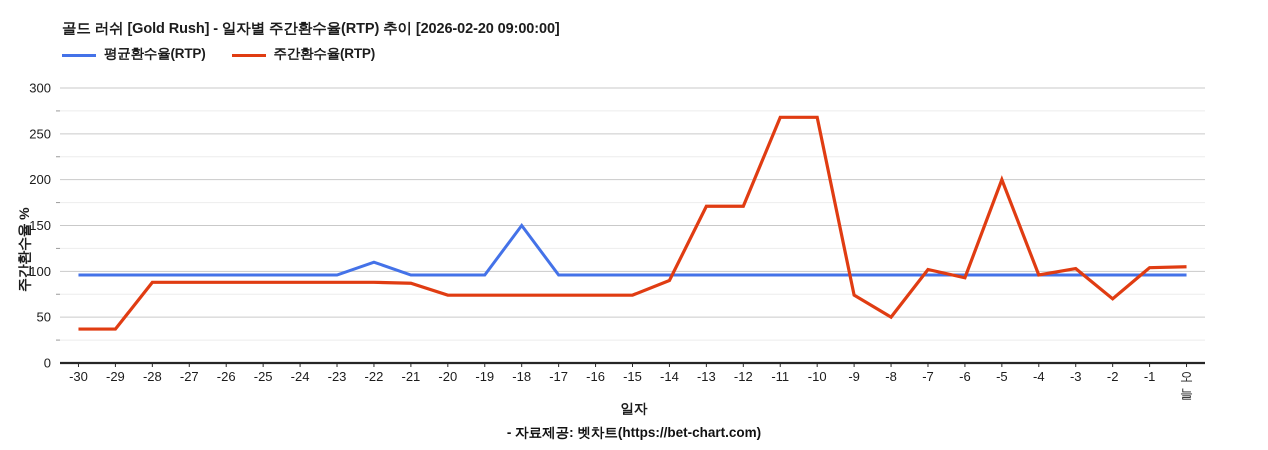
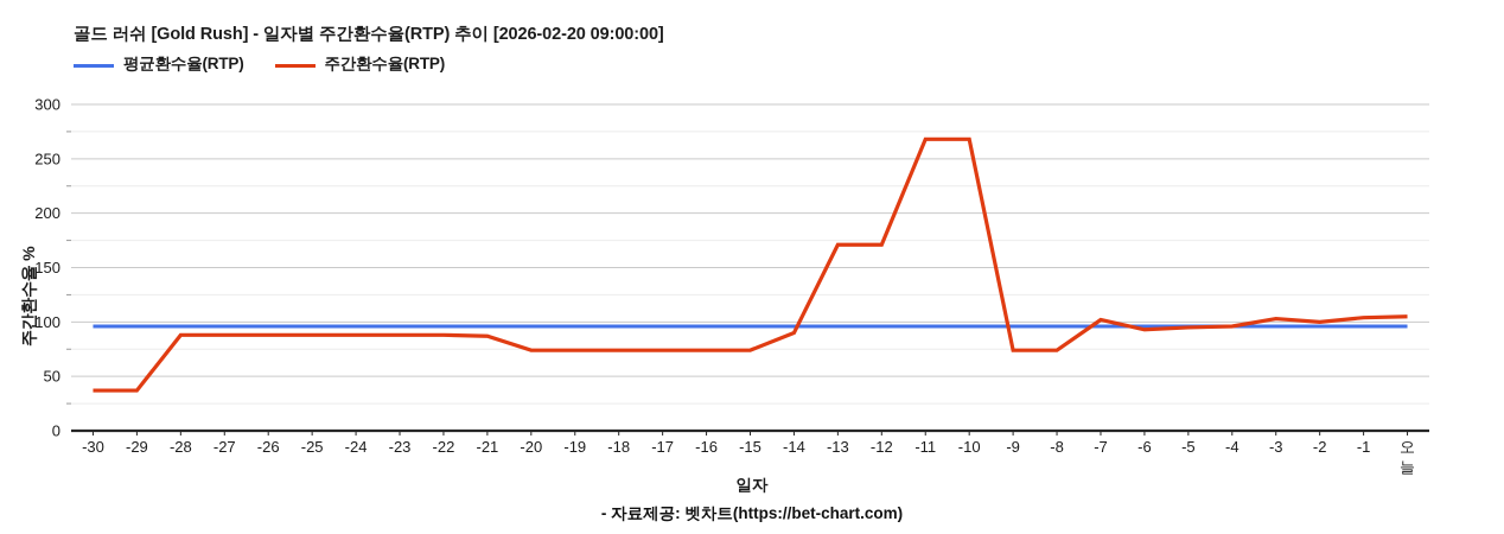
평균환수율(RTP)/-22: 110 -> 100
평균환수율(RTP)/-18: 150 -> 100
주간환수율(RTP)/-8: 50 -> 70
주간환수율(RTP)/-5: 200 -> 100
주간환수율(RTP)/-2: 70 -> 100
